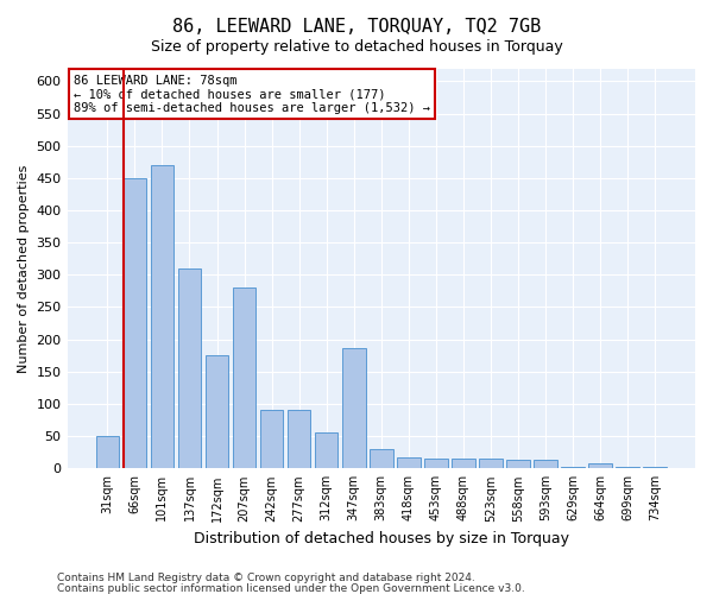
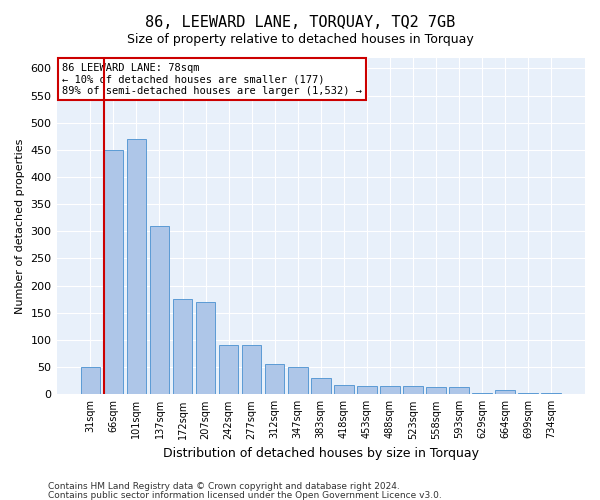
207sqm: 280 -> 170
347sqm: 186 -> 50
